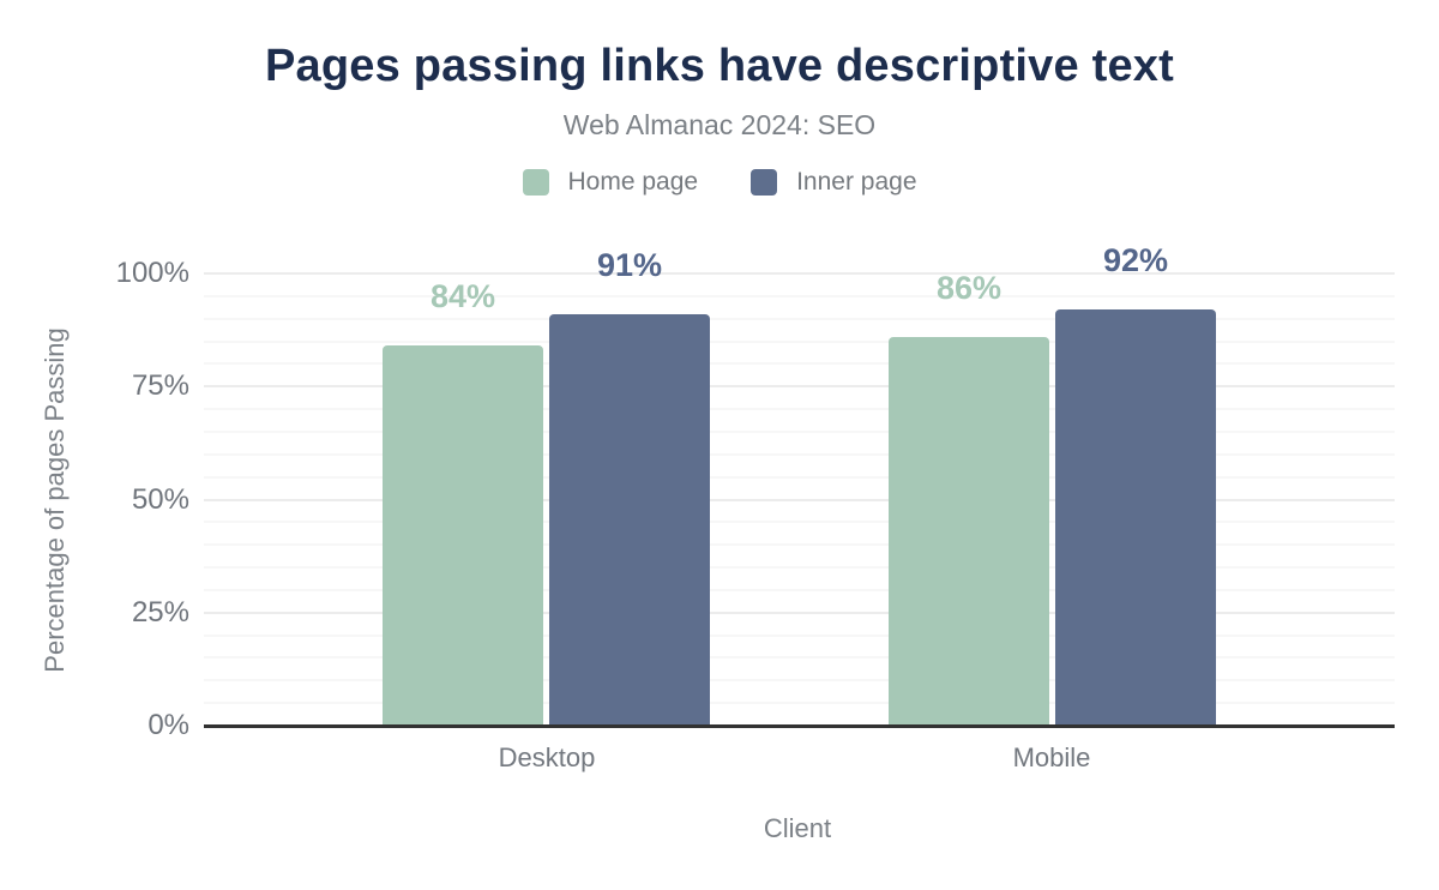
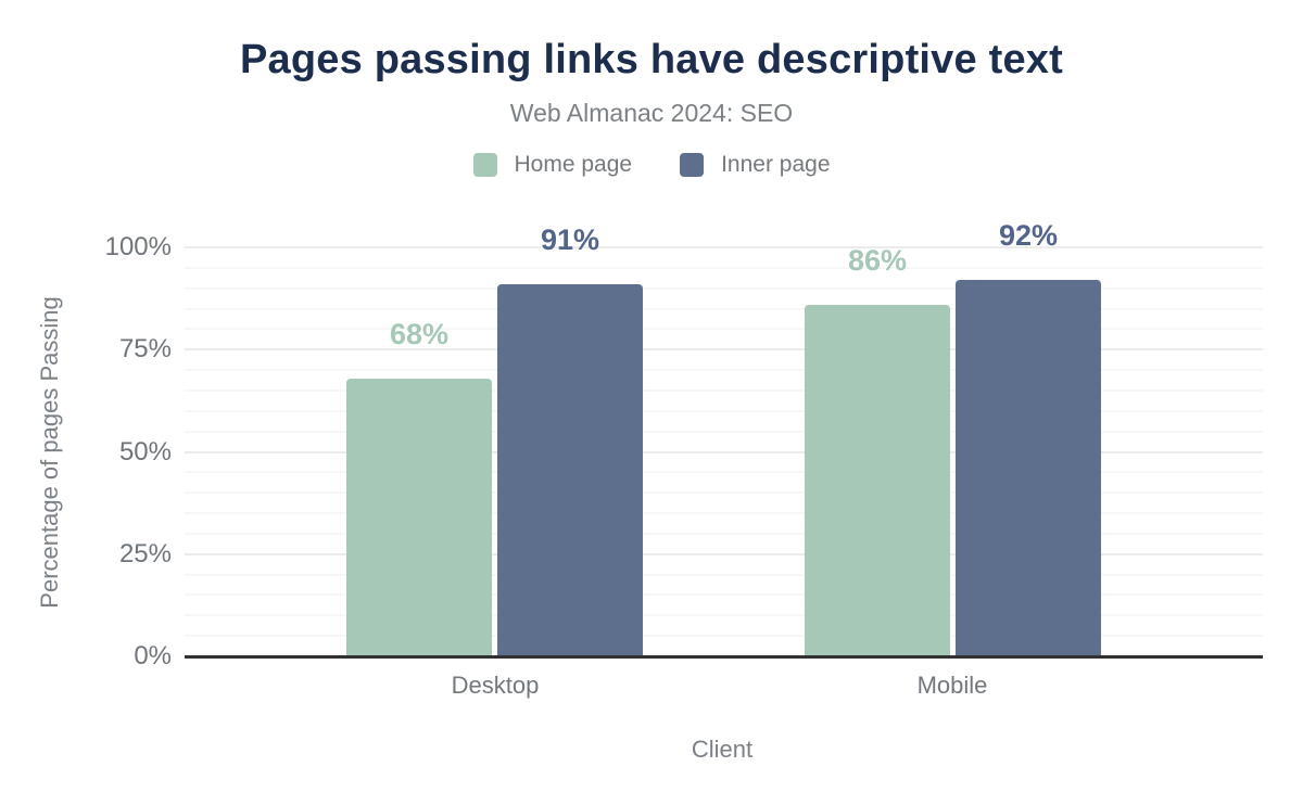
Home page/Desktop: 84% -> 68%
